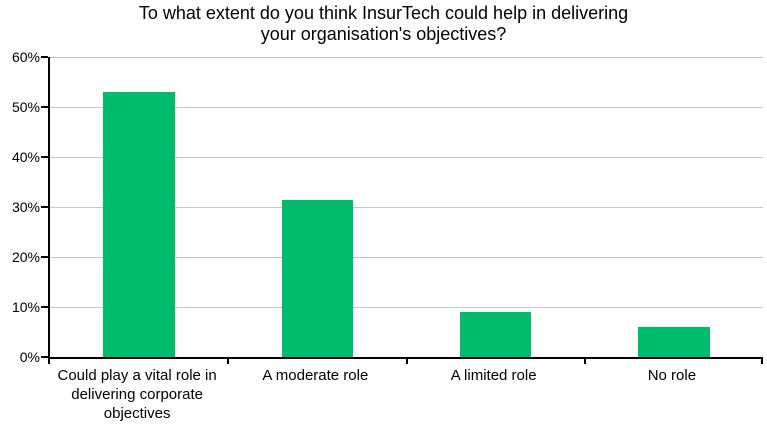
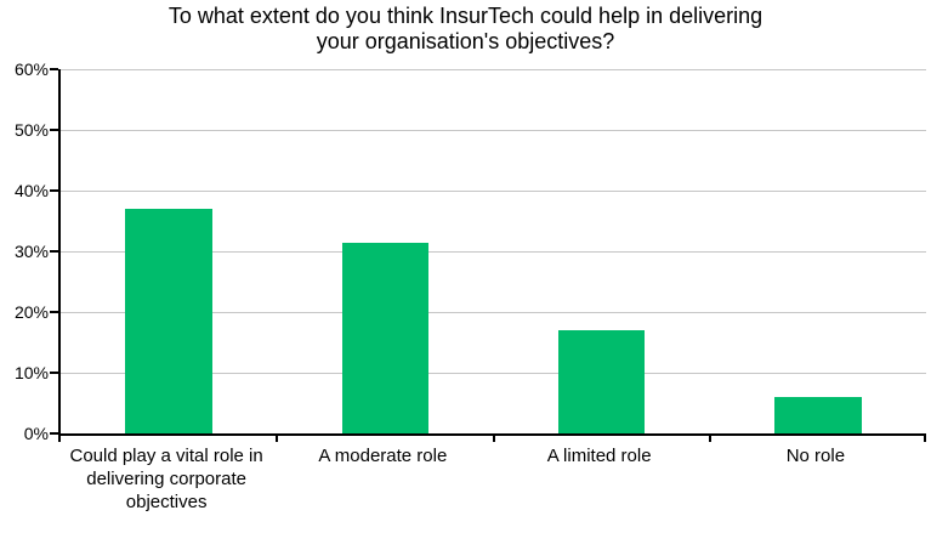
Could play a vital role in delivering corporate objectives: 53% -> 37%
A limited role: 9% -> 17%
